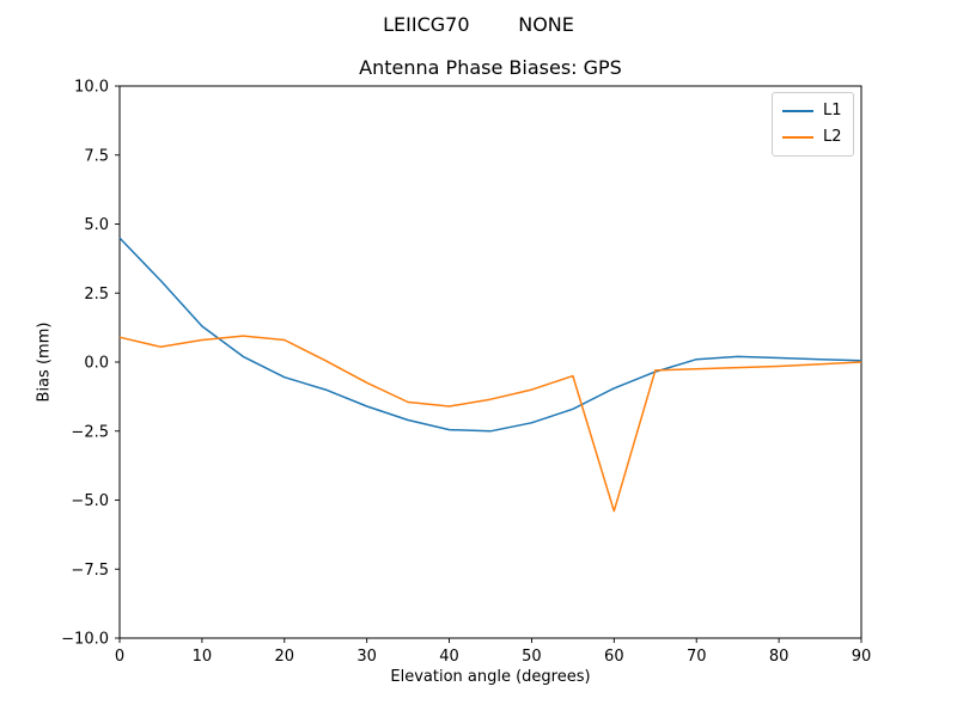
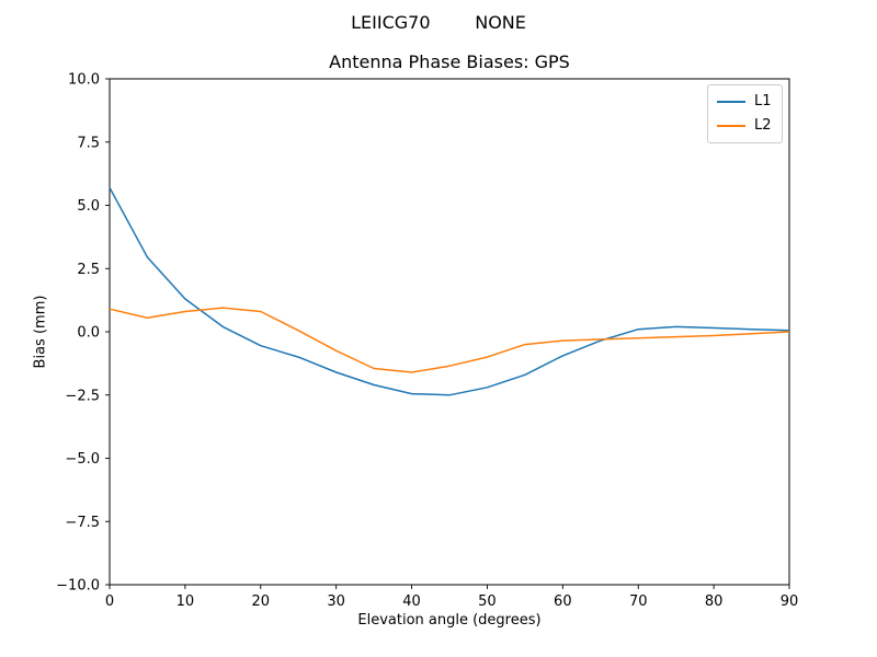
L1/0: 4.5 -> 5.7
L2/60: -5.4 -> -0.3
